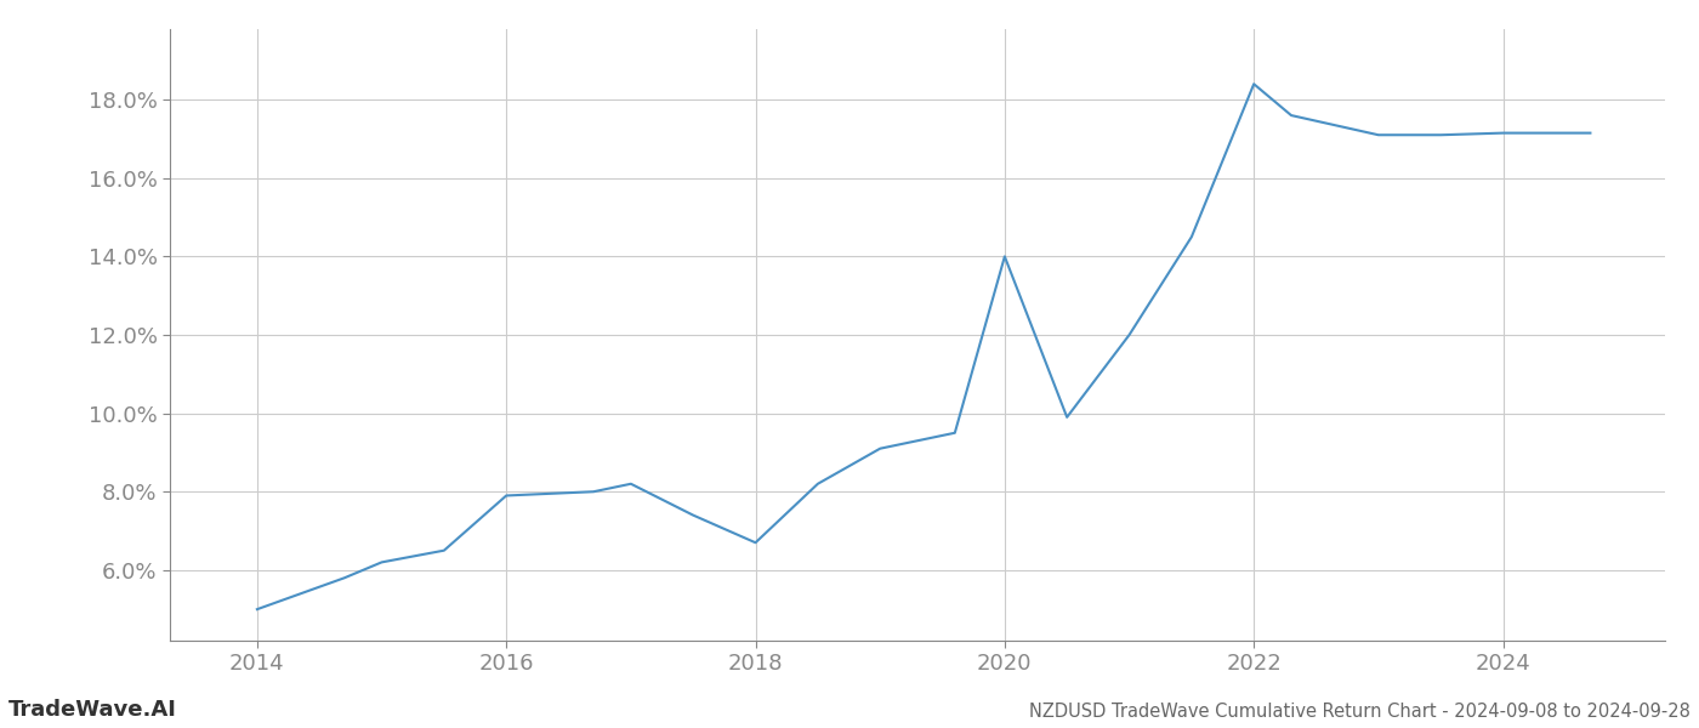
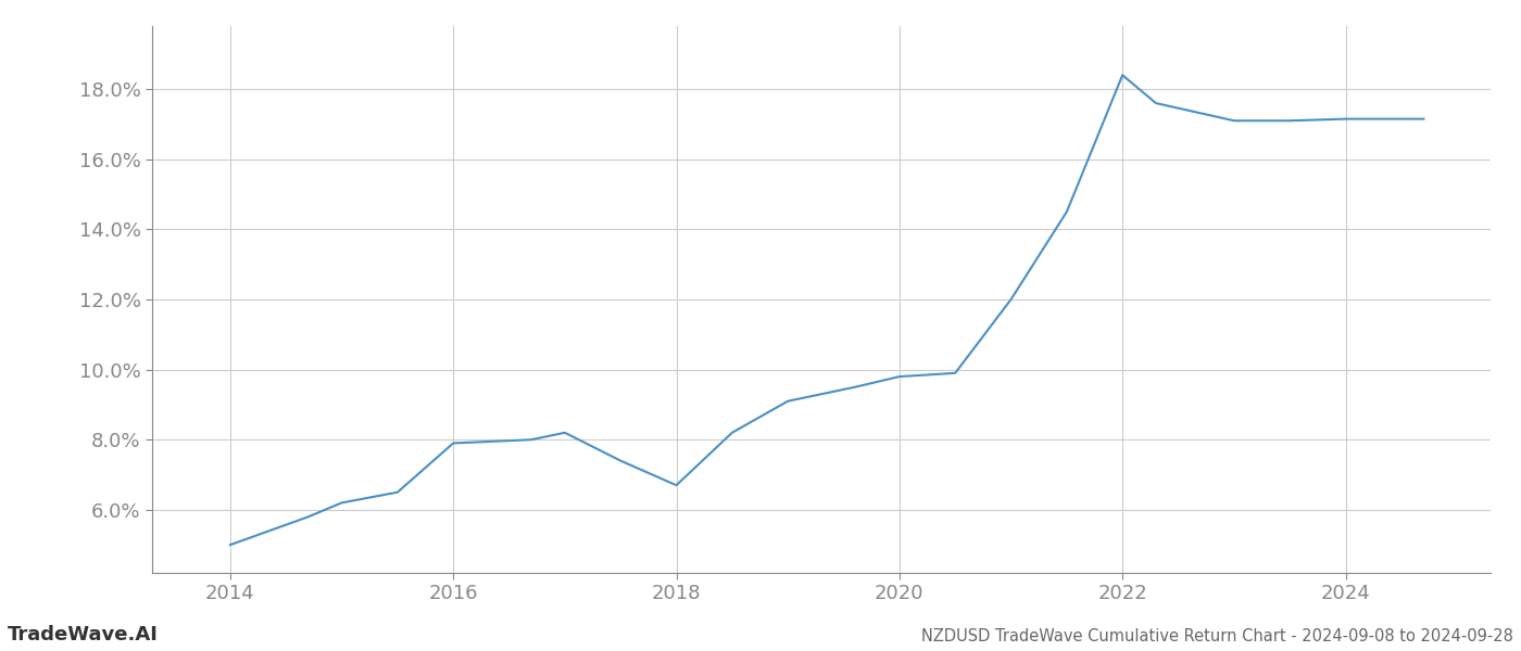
2020: 14.00% -> 9.80%
